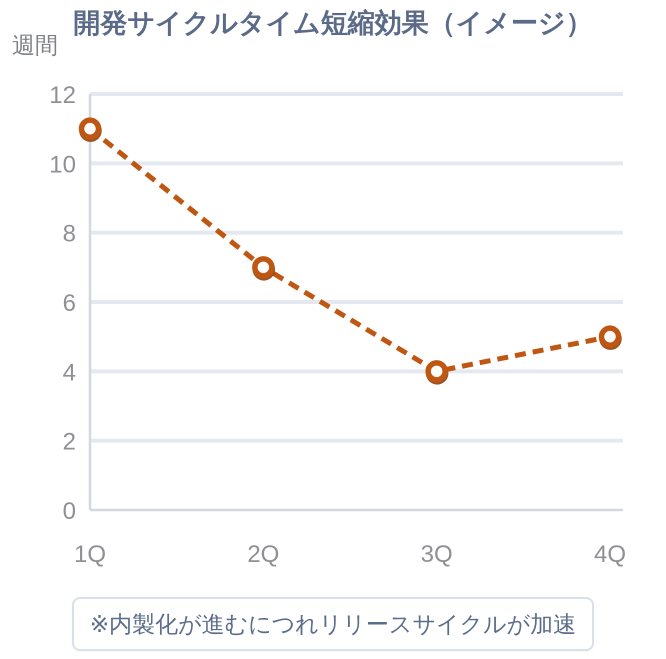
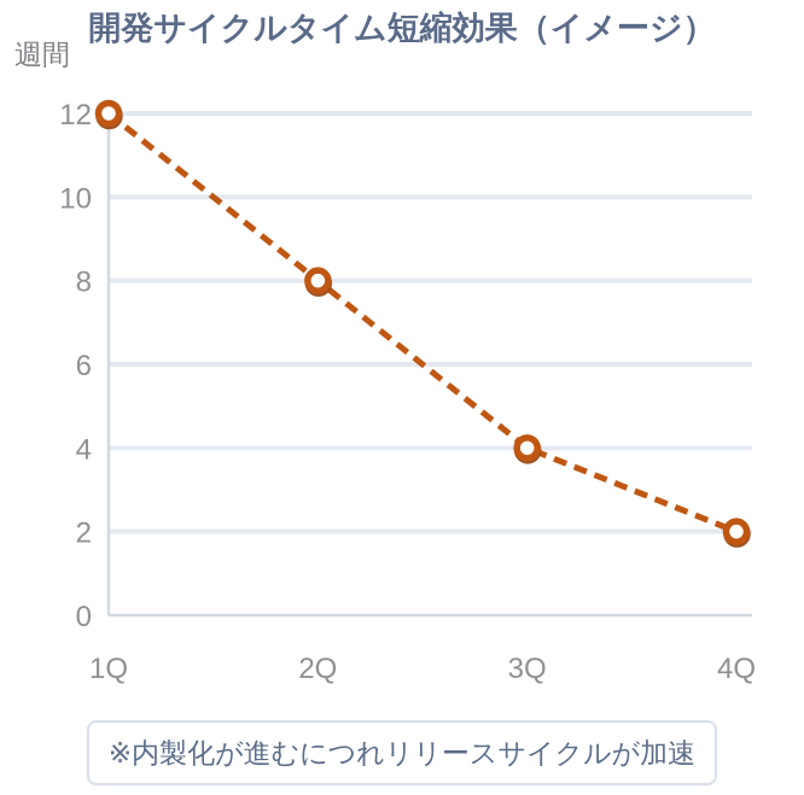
1Q: 11 -> 12
2Q: 7 -> 8
4Q: 5 -> 2
